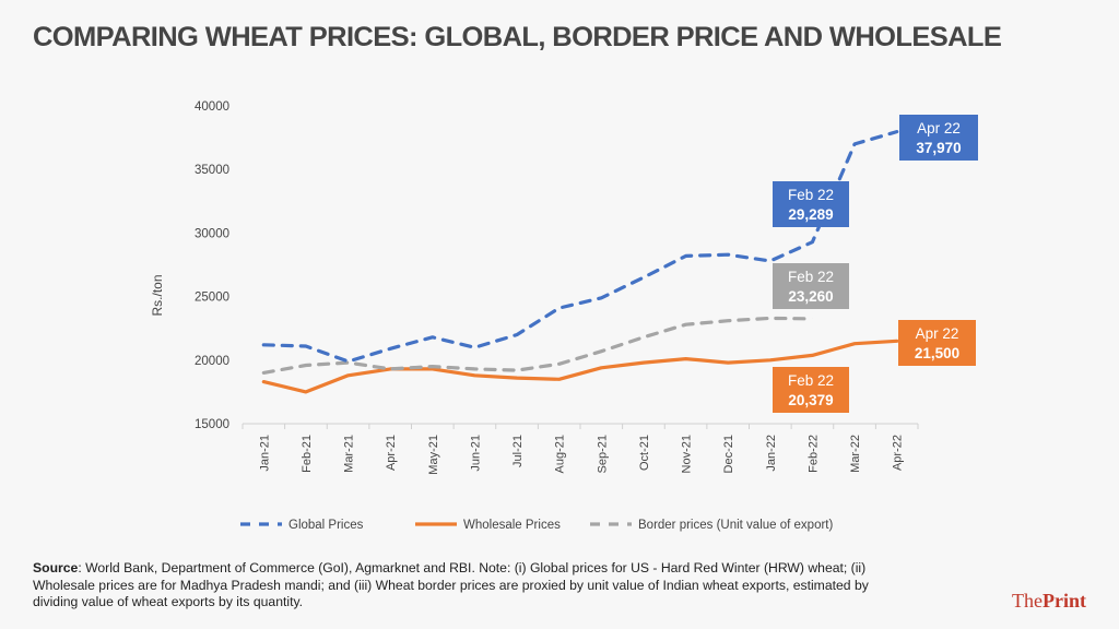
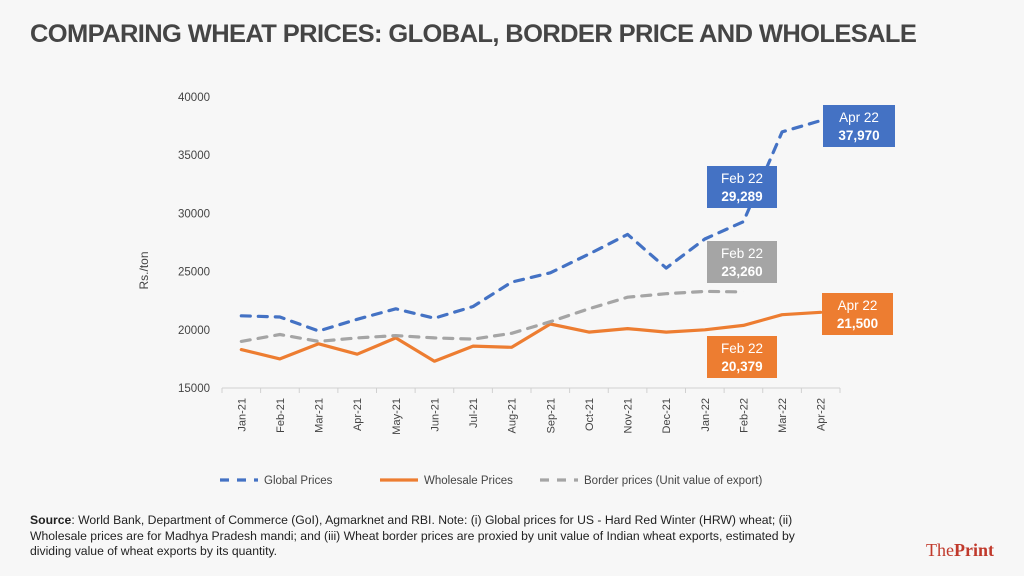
Border prices (Unit value of export)/Mar-21: 19800 -> 19000
Wholesale Prices/Apr-21: 19300 -> 17900
Wholesale Prices/Jun-21: 18800 -> 17300
Wholesale Prices/Sep-21: 19400 -> 20500
Global Prices/Dec-21: 28300 -> 25300
